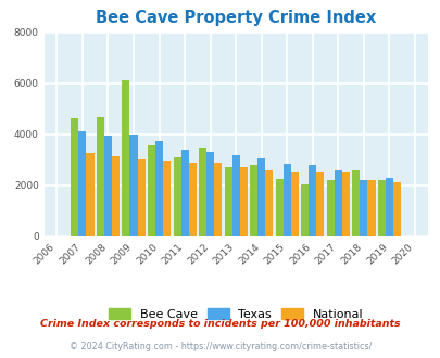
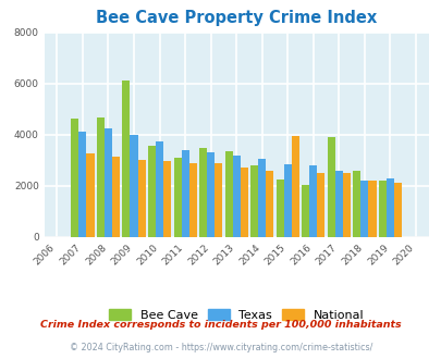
Texas/2008: 3950 -> 4250
Bee Cave/2013: 2700 -> 3350
National/2015: 2480 -> 3950
Bee Cave/2017: 2200 -> 3900
